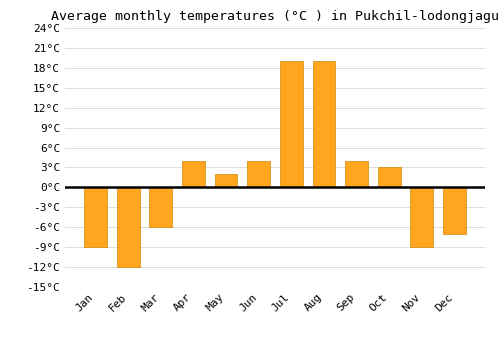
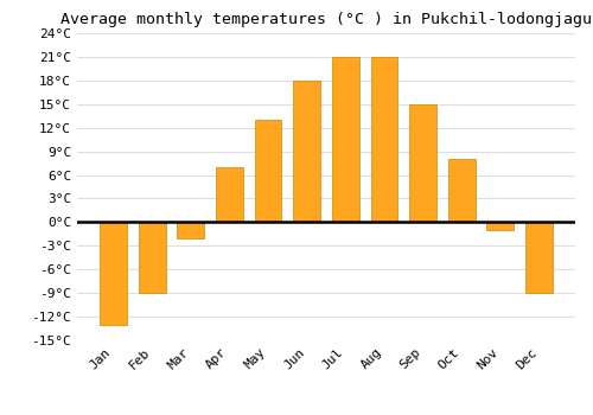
Jan: -9°C -> -13°C
Feb: -12°C -> -9°C
Mar: -6°C -> -2°C
Apr: 4°C -> 7°C
May: 2°C -> 13°C
Jun: 4°C -> 18°C
Jul: 19°C -> 21°C
Aug: 19°C -> 21°C
Sep: 4°C -> 15°C
Oct: 3°C -> 8°C
Nov: -9°C -> -1°C
Dec: -7°C -> -9°C
